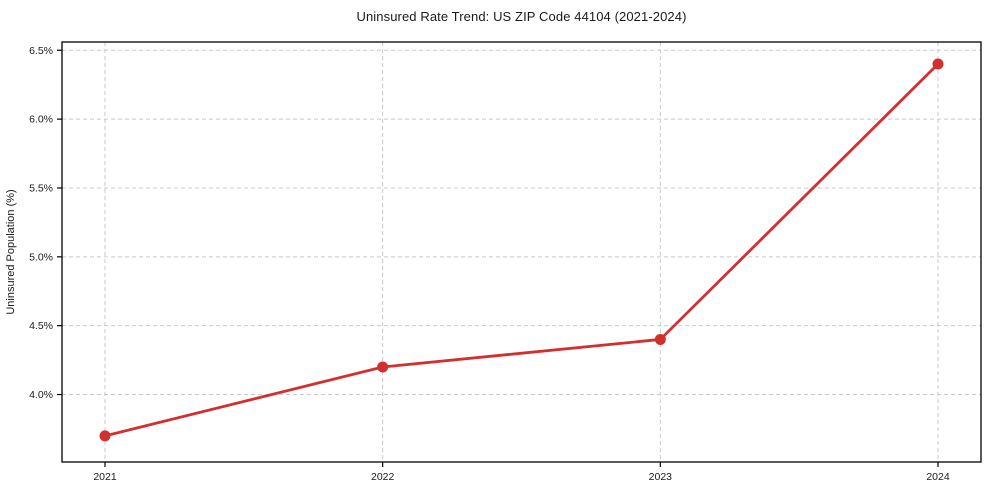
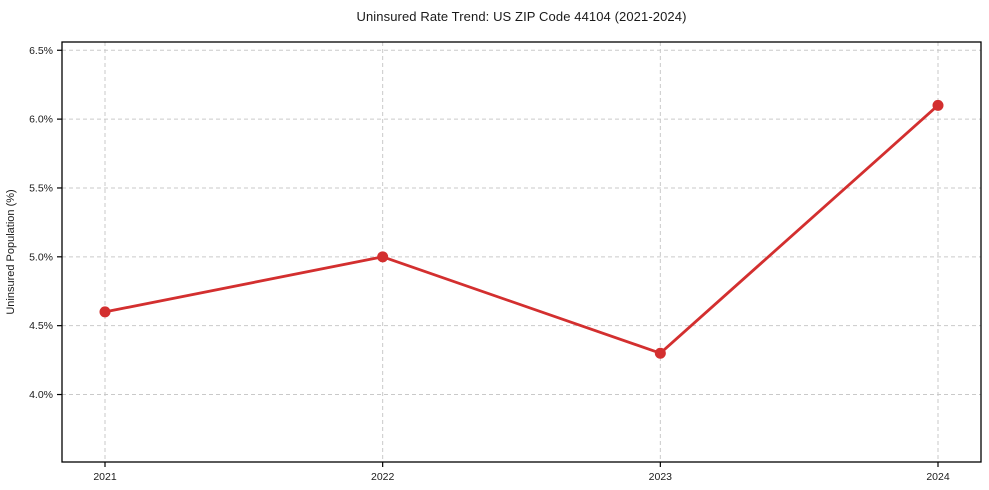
2021: 3.7% -> 4.6%
2022: 4.2% -> 5.0%
2023: 4.4% -> 4.3%
2024: 6.4% -> 6.1%
